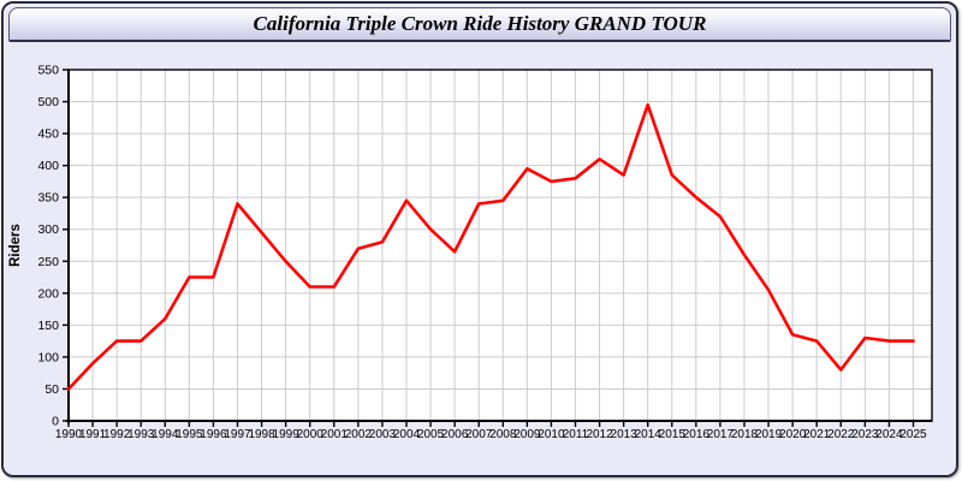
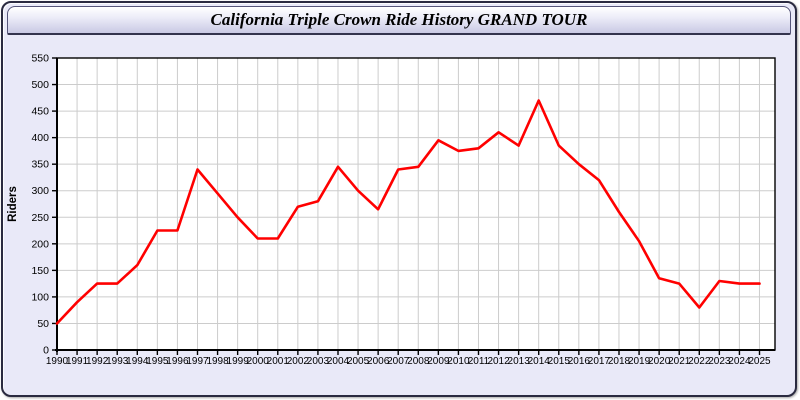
2014: 500 -> 470
